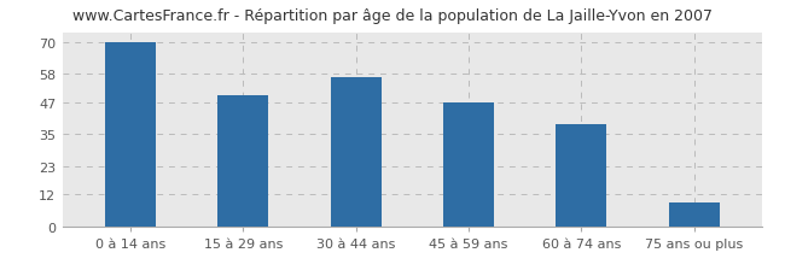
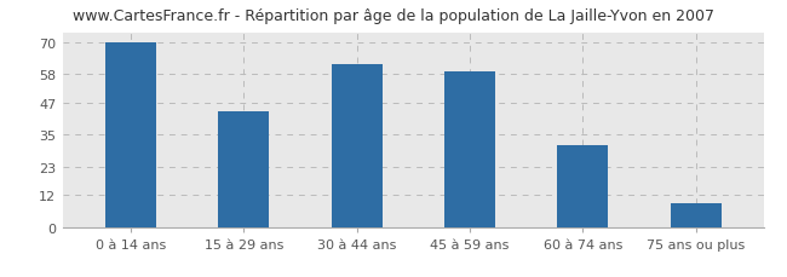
15 à 29 ans: 50 -> 44
30 à 44 ans: 57 -> 62
45 à 59 ans: 47 -> 59
60 à 74 ans: 39 -> 31
